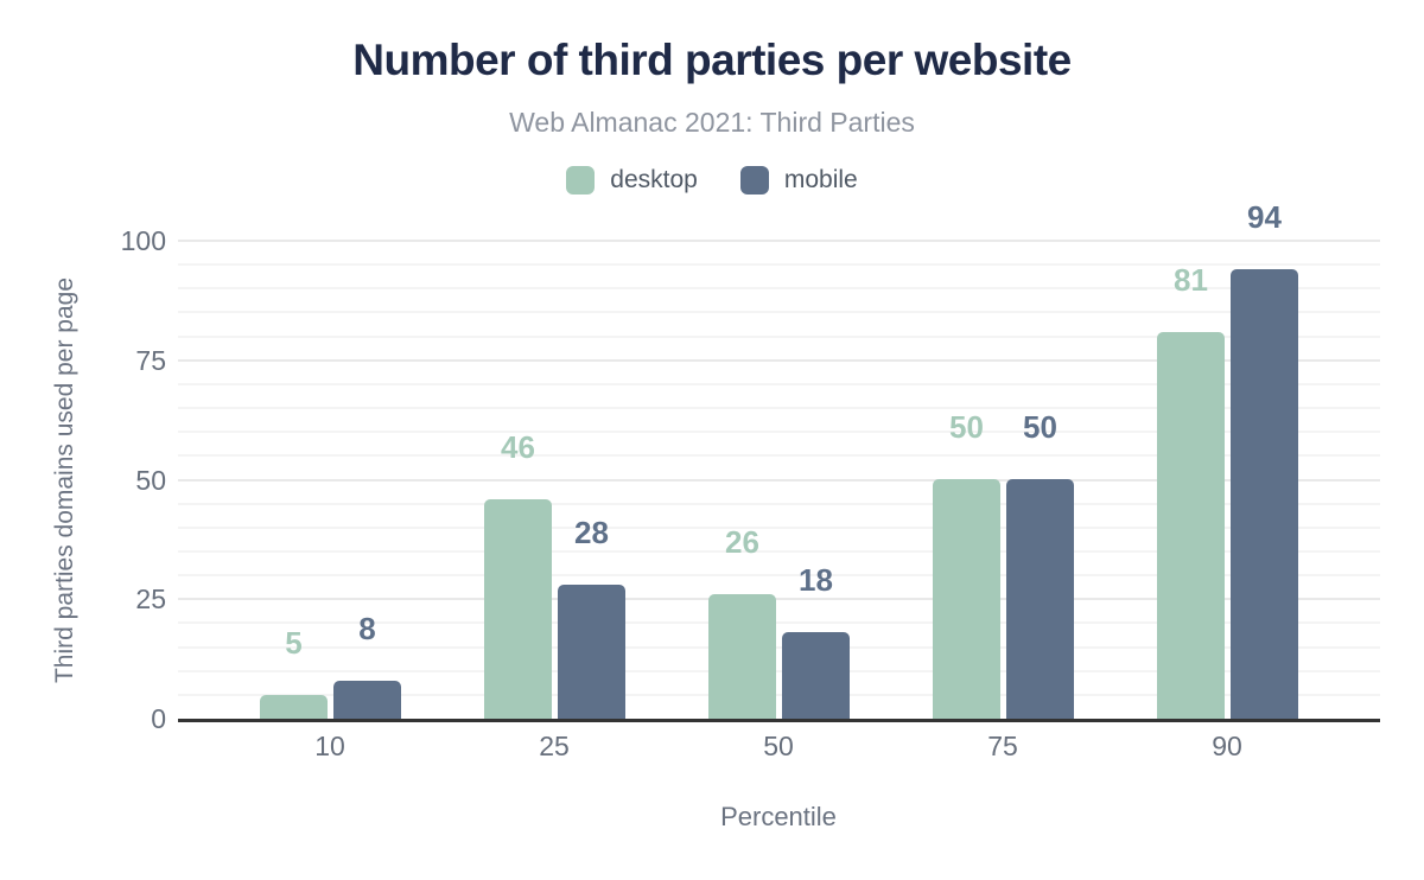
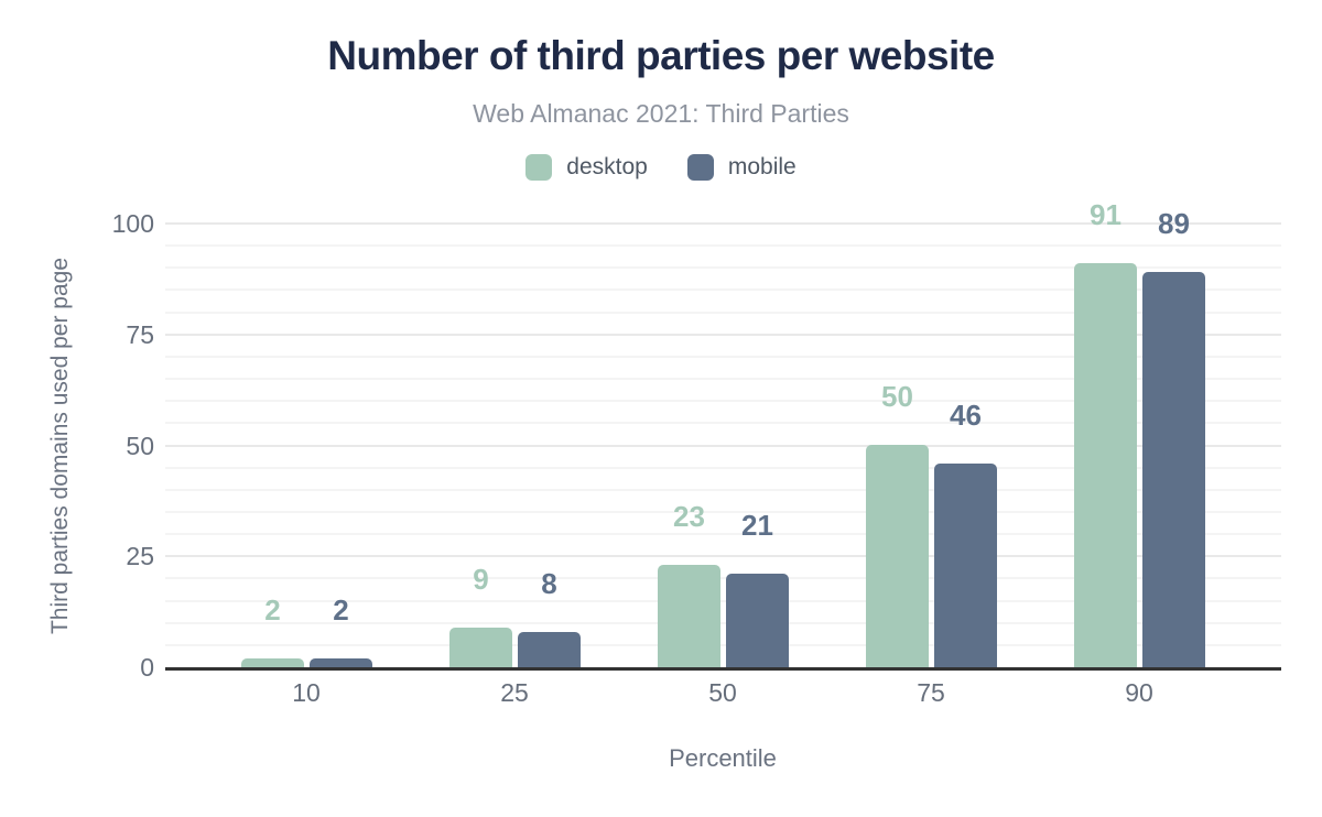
desktop/10: 5 -> 2
mobile/10: 8 -> 2
desktop/25: 46 -> 9
mobile/25: 28 -> 8
desktop/50: 26 -> 23
mobile/50: 18 -> 21
mobile/75: 50 -> 46
desktop/90: 81 -> 91
mobile/90: 94 -> 89
